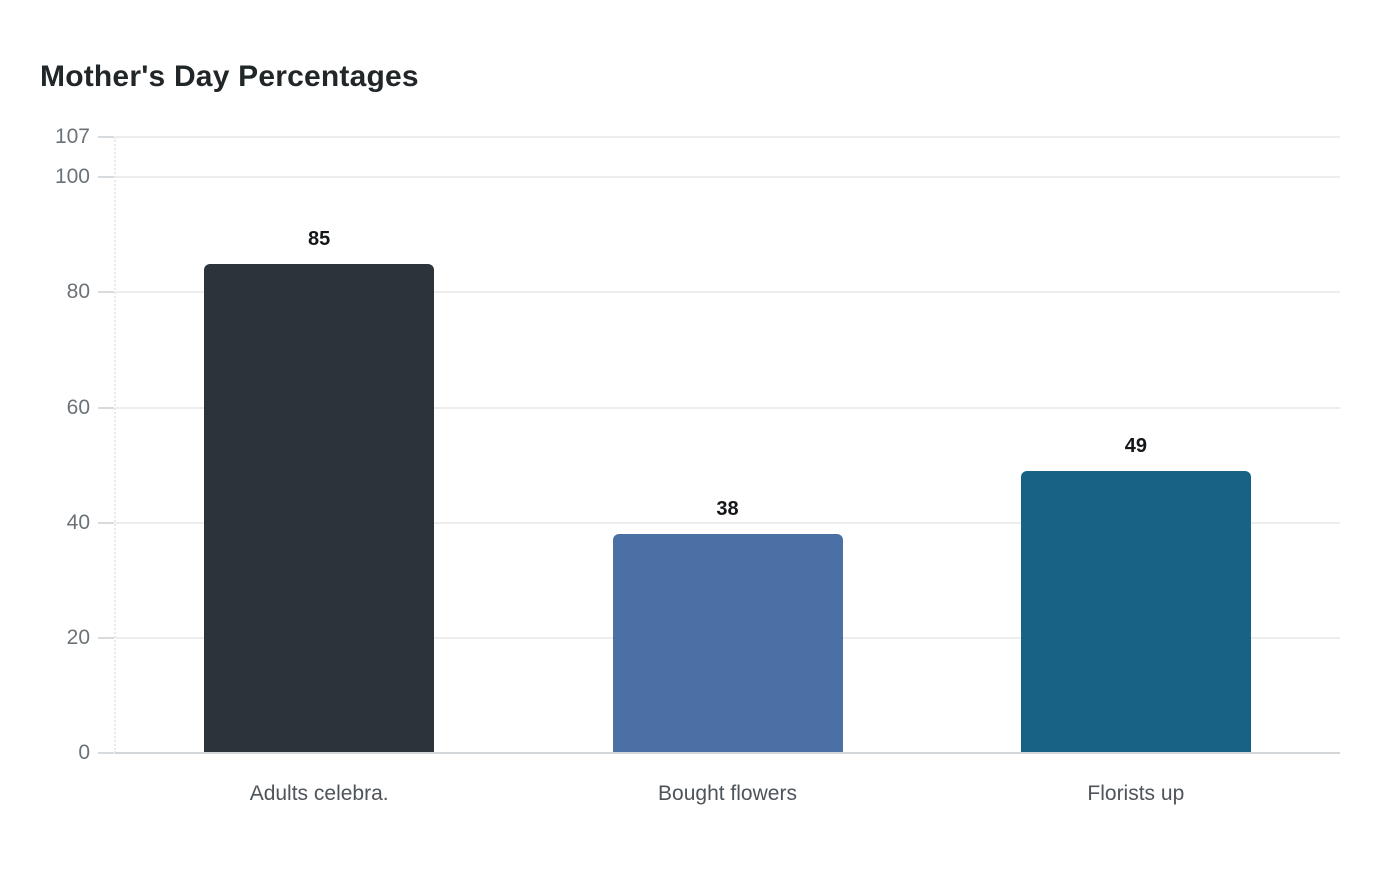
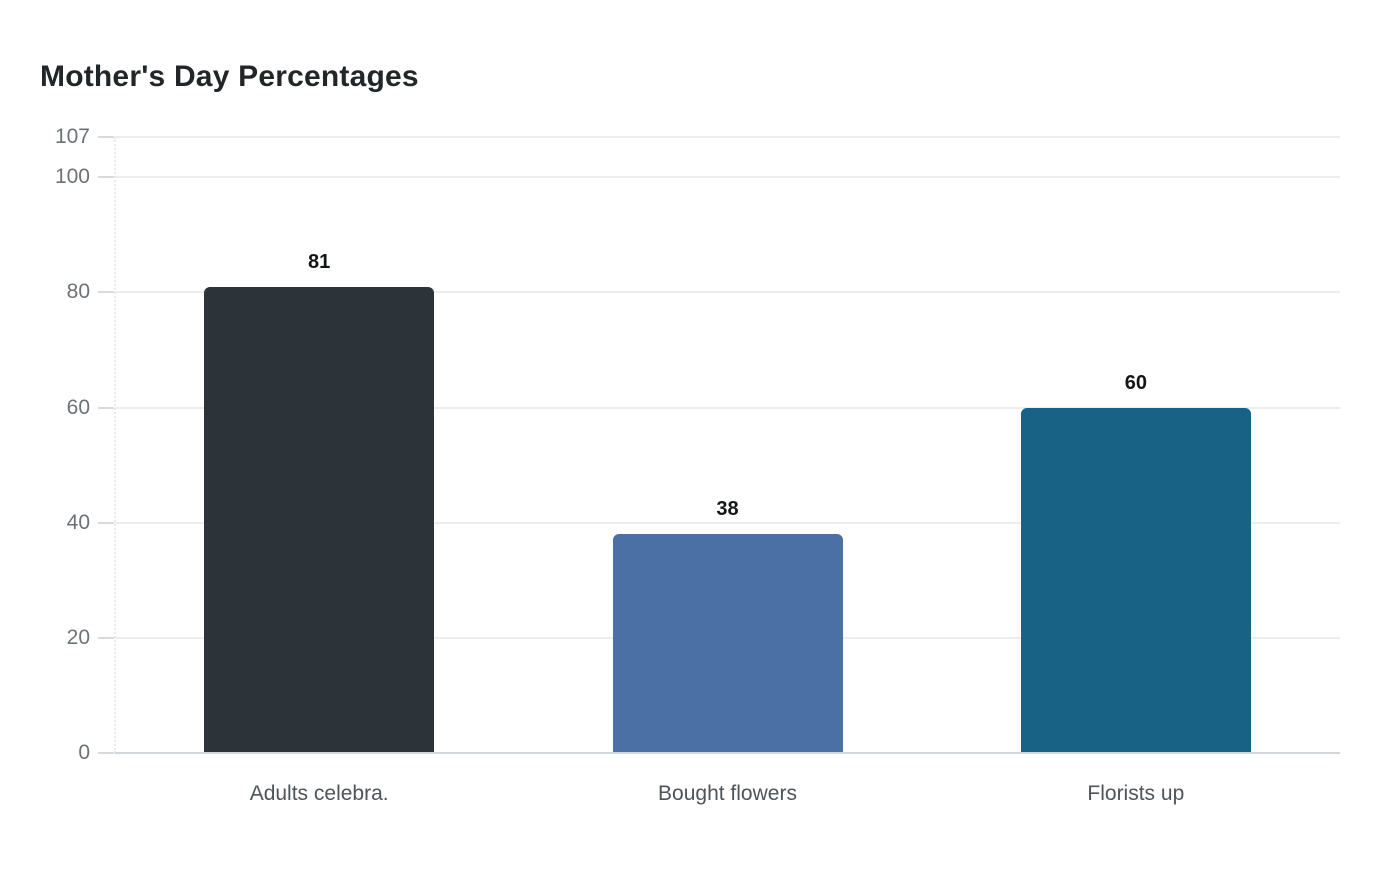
Adults celebra.: 85 -> 81
Florists up: 49 -> 60
